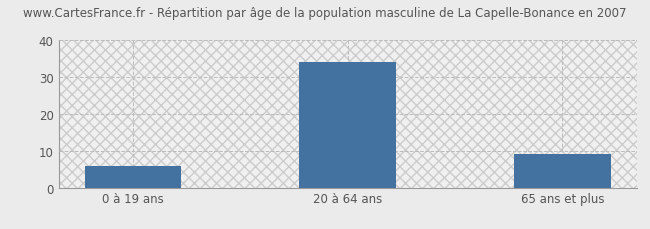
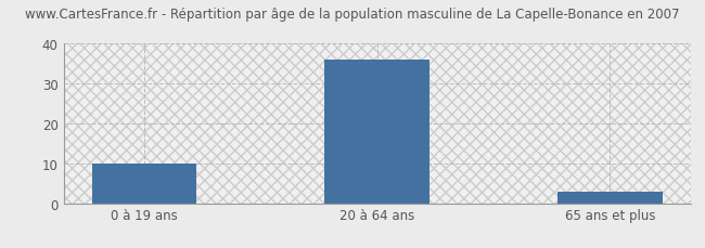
0 à 19 ans: 6 -> 10
20 à 64 ans: 34 -> 36
65 ans et plus: 9 -> 3
